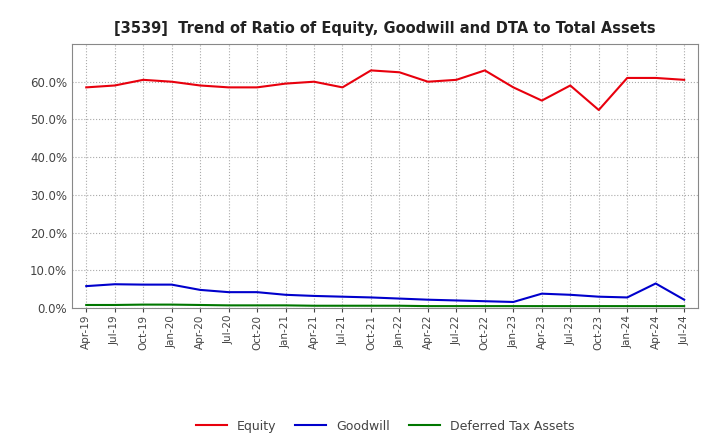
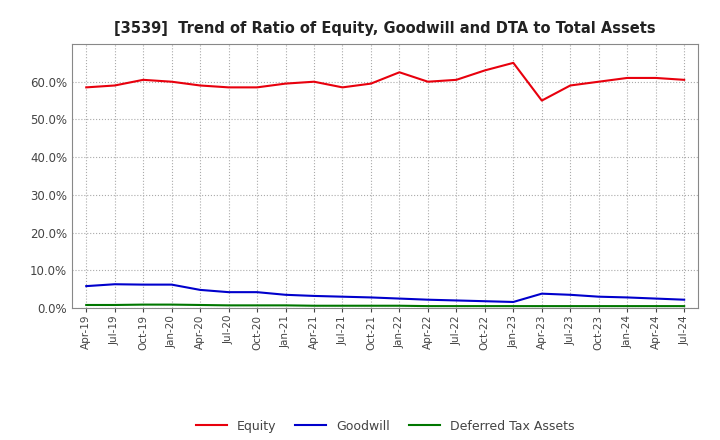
Equity/Oct-21: 63.0% -> 59.5%
Equity/Jan-23: 58.5% -> 65.0%
Equity/Oct-23: 52.5% -> 60.0%
Goodwill/Apr-24: 6.5% -> 2.5%
